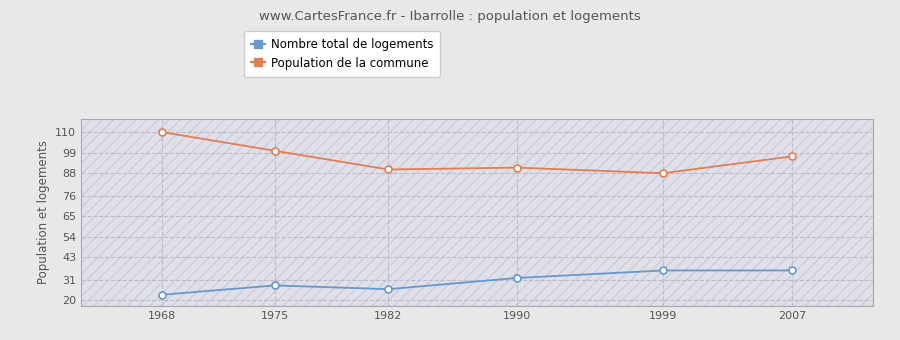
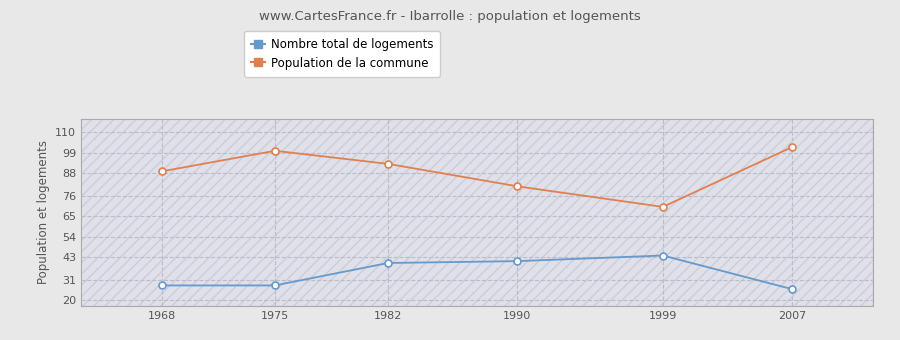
Nombre total de logements/1968: 23 -> 28
Population de la commune/1968: 110 -> 89
Nombre total de logements/1982: 26 -> 40
Population de la commune/1982: 90 -> 93
Nombre total de logements/1990: 32 -> 41
Population de la commune/1990: 91 -> 81
Nombre total de logements/1999: 36 -> 44
Population de la commune/1999: 88 -> 70
Nombre total de logements/2007: 36 -> 26
Population de la commune/2007: 97 -> 102
